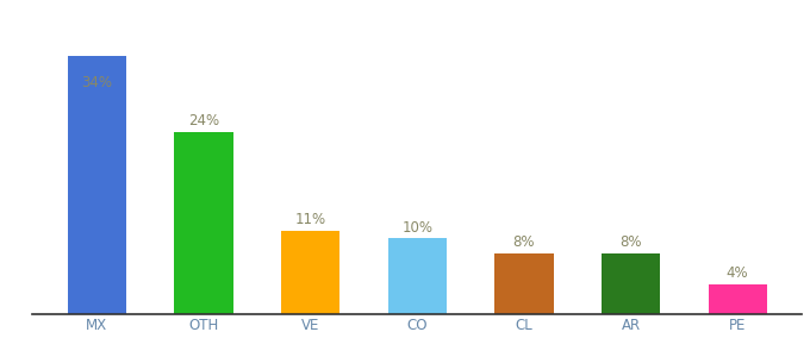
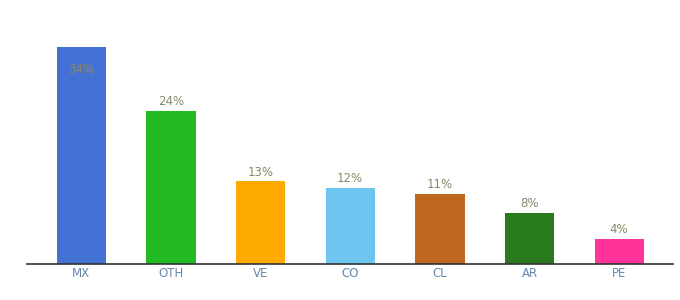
VE: 11% -> 13%
CO: 10% -> 12%
CL: 8% -> 11%
